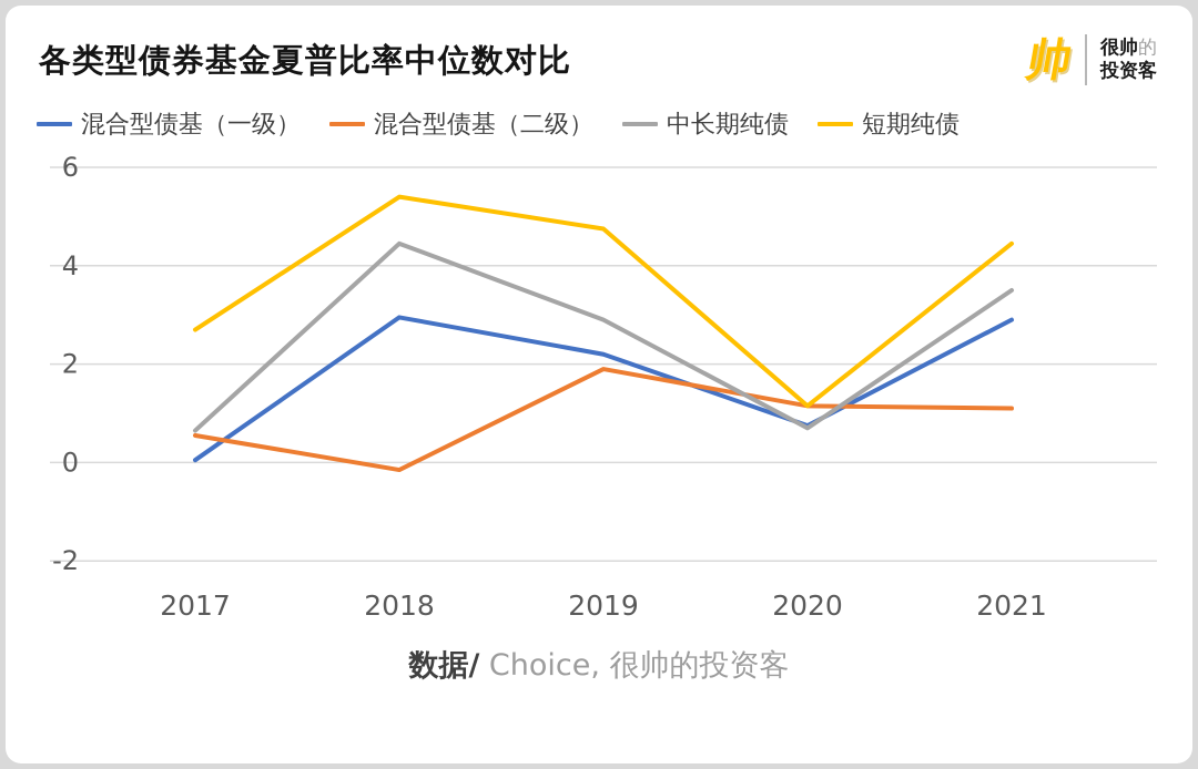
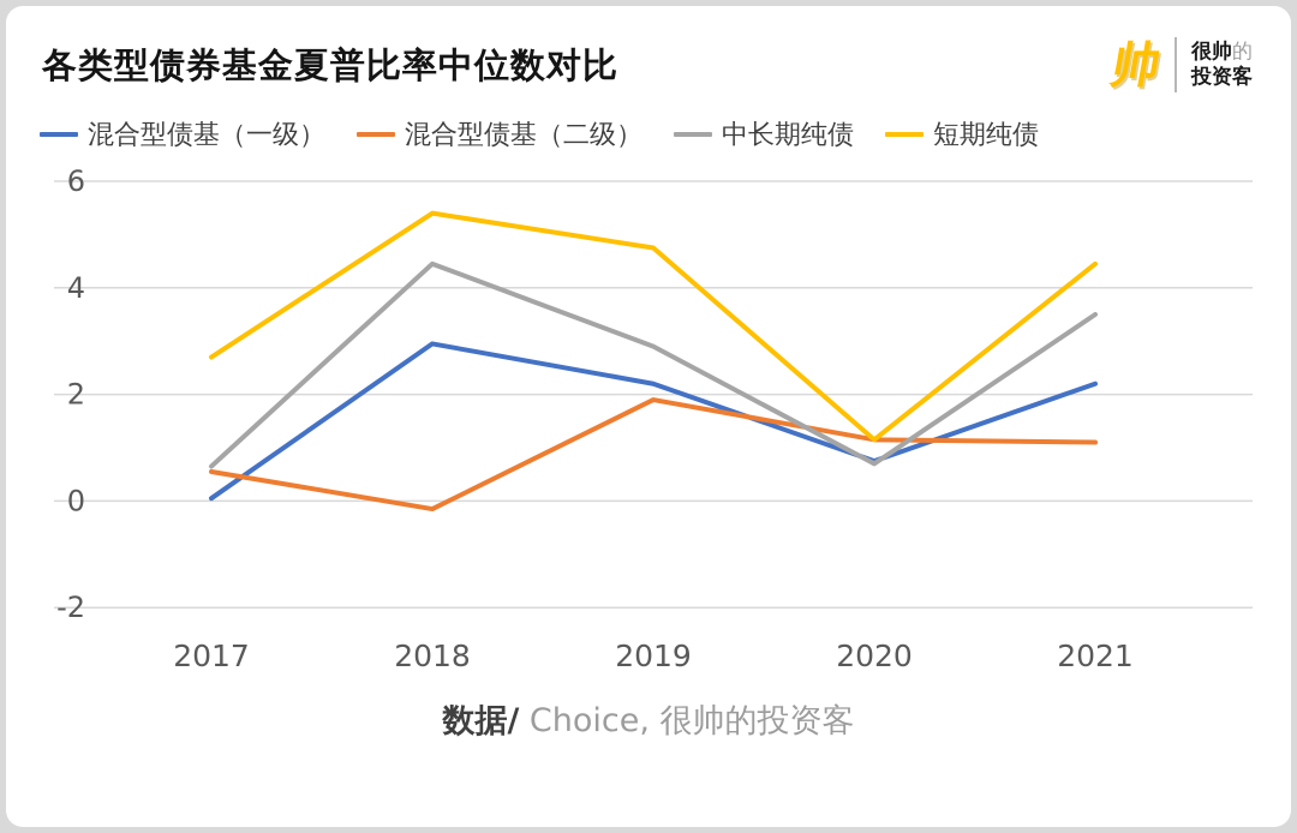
混合型债基（一级）/2021: 2.9 -> 2.2
